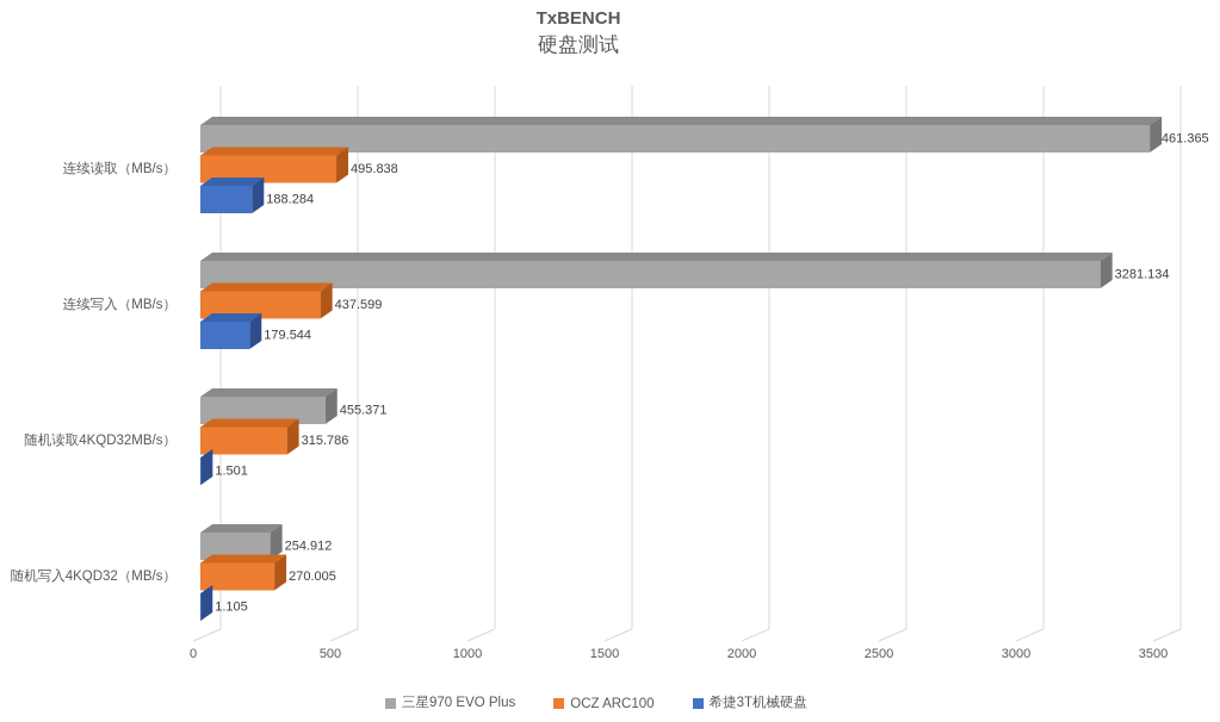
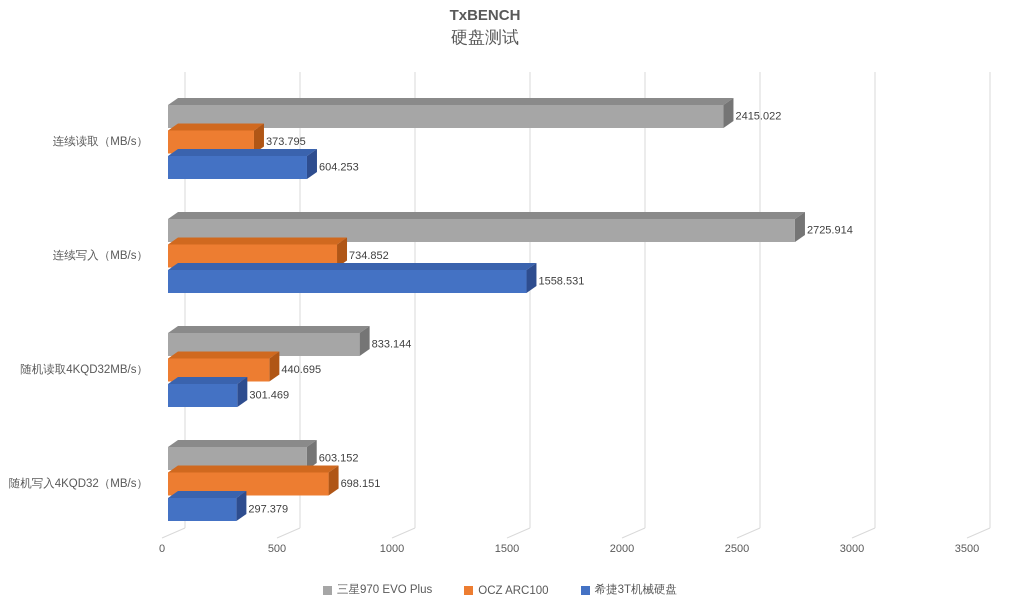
三星970 EVO Plus/连续读取（MB/s）: 3461.365 -> 2415.022
OCZ ARC100/连续读取（MB/s）: 495.838 -> 373.795
希捷3T机械硬盘/连续读取（MB/s）: 188.284 -> 604.253
三星970 EVO Plus/连续写入（MB/s）: 3281.134 -> 2725.914
OCZ ARC100/连续写入（MB/s）: 437.599 -> 734.852
希捷3T机械硬盘/连续写入（MB/s）: 179.544 -> 1558.531
三星970 EVO Plus/随机读取4KQD32MB/s）: 455.371 -> 833.144
OCZ ARC100/随机读取4KQD32MB/s）: 315.786 -> 440.695
希捷3T机械硬盘/随机读取4KQD32MB/s）: 1.501 -> 301.469
三星970 EVO Plus/随机写入4KQD32（MB/s）: 254.912 -> 603.152
OCZ ARC100/随机写入4KQD32（MB/s）: 270.005 -> 698.151
希捷3T机械硬盘/随机写入4KQD32（MB/s）: 1.105 -> 297.379
